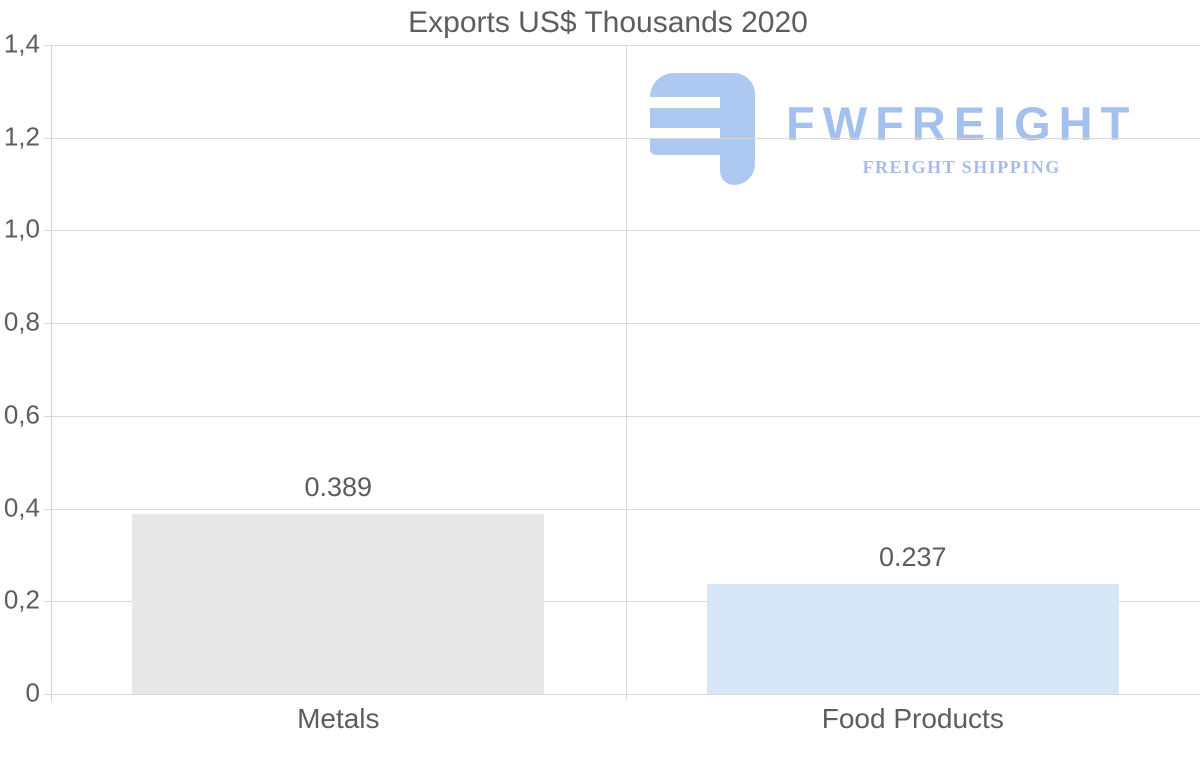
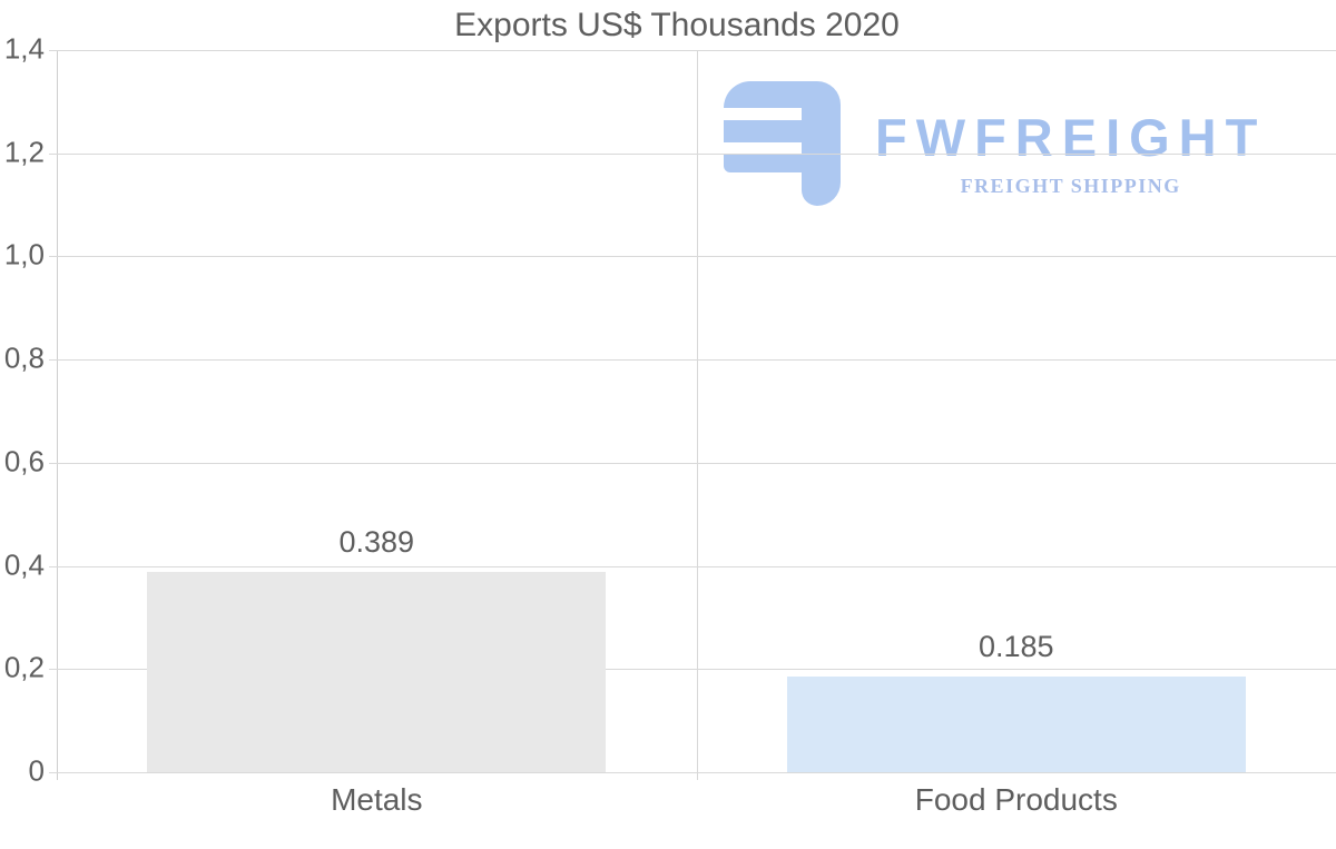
Food Products: 0.237 -> 0.185
